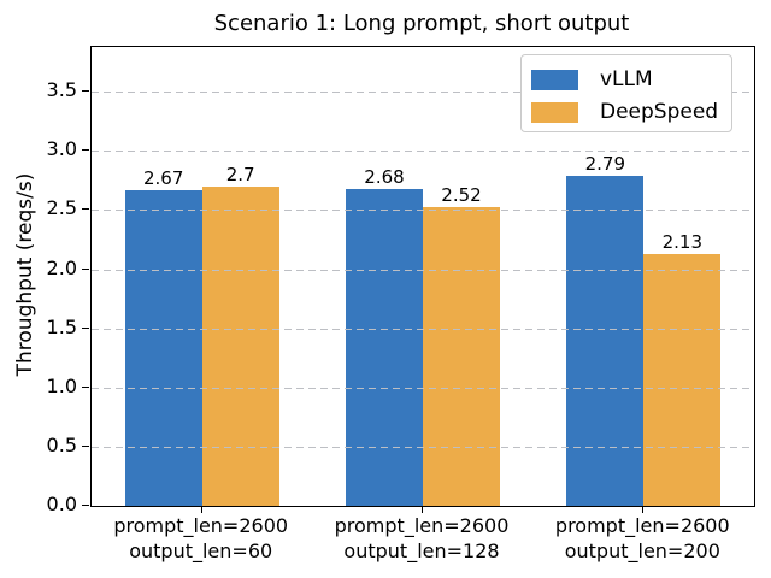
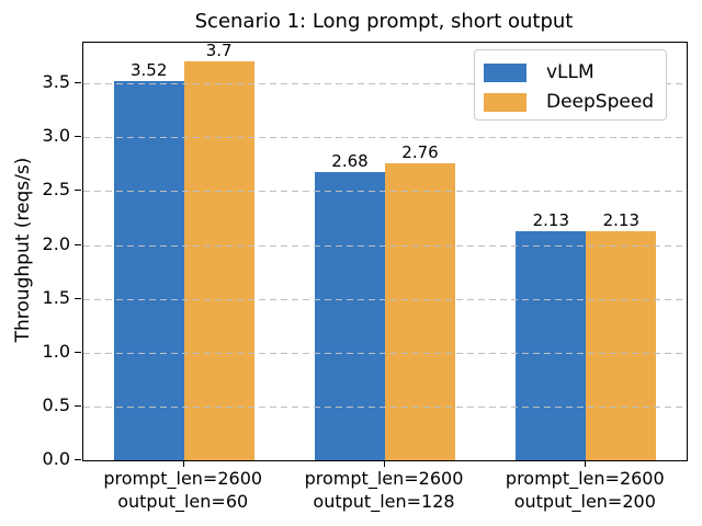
vLLM/prompt_len=2600 output_len=60: 2.67 -> 3.52
DeepSpeed/prompt_len=2600 output_len=60: 2.7 -> 3.7
DeepSpeed/prompt_len=2600 output_len=128: 2.52 -> 2.76
vLLM/prompt_len=2600 output_len=200: 2.79 -> 2.13
